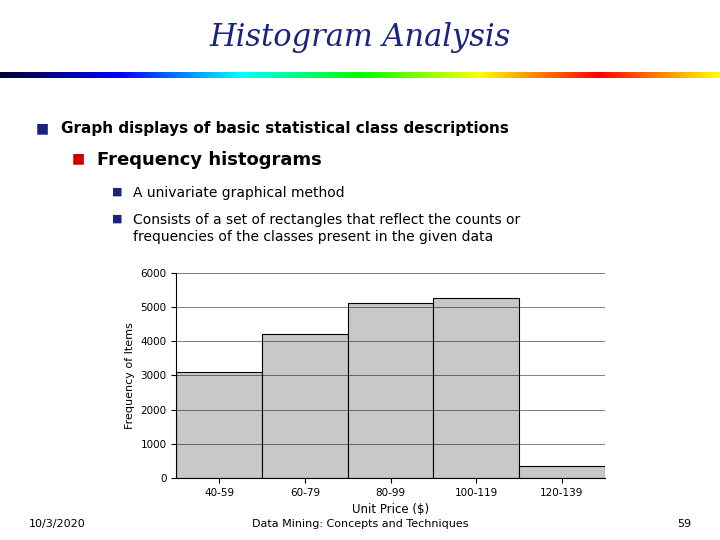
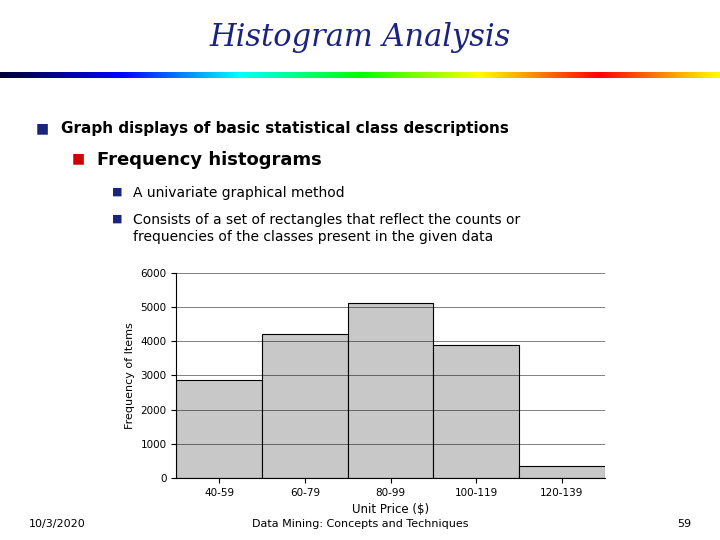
40-59: 3100 -> 2850
100-119: 5250 -> 3900
